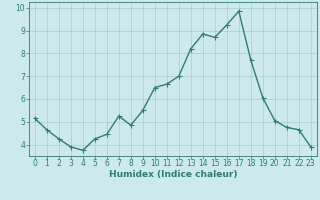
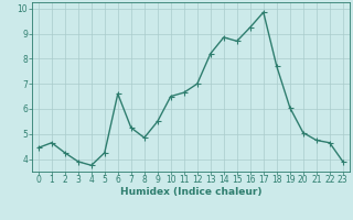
0: 5.15 -> 4.45
6: 4.45 -> 6.60
